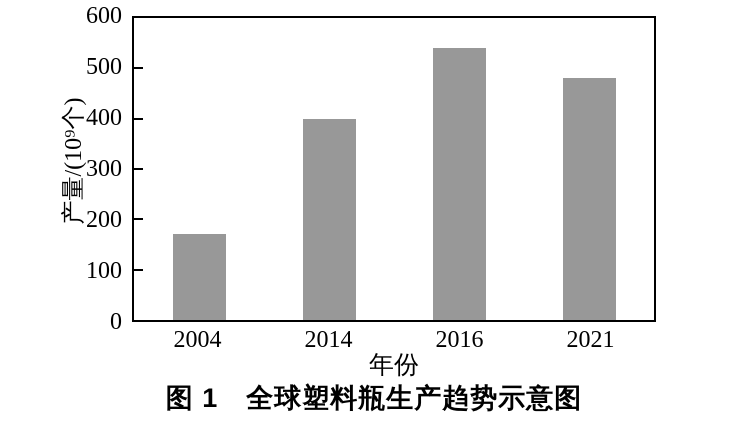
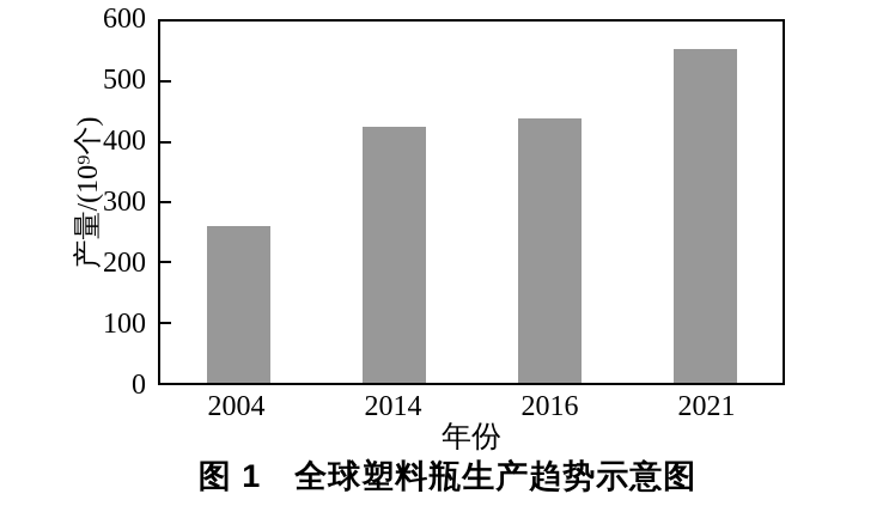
2004: 170 -> 260
2014: 400 -> 420
2016: 540 -> 440
2021: 480 -> 560
